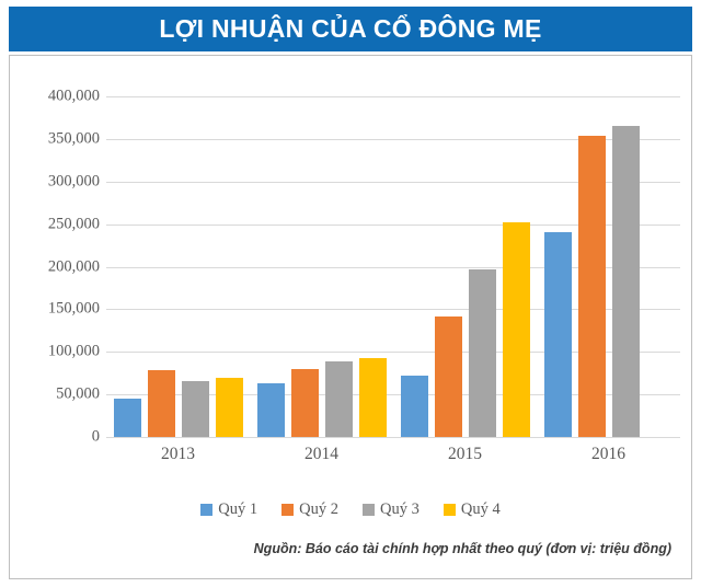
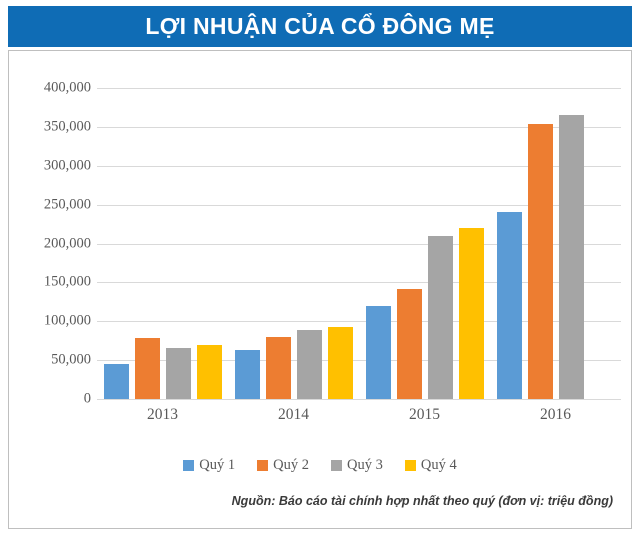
Quý 1/2015: 70000 -> 120000
Quý 3/2015: 200000 -> 210000
Quý 4/2015: 250000 -> 220000
